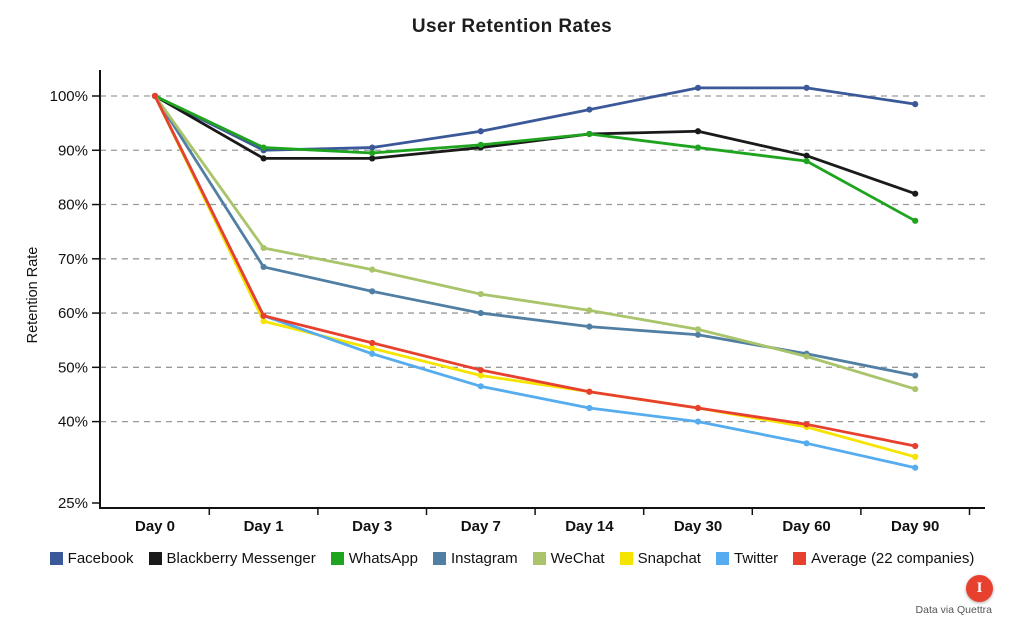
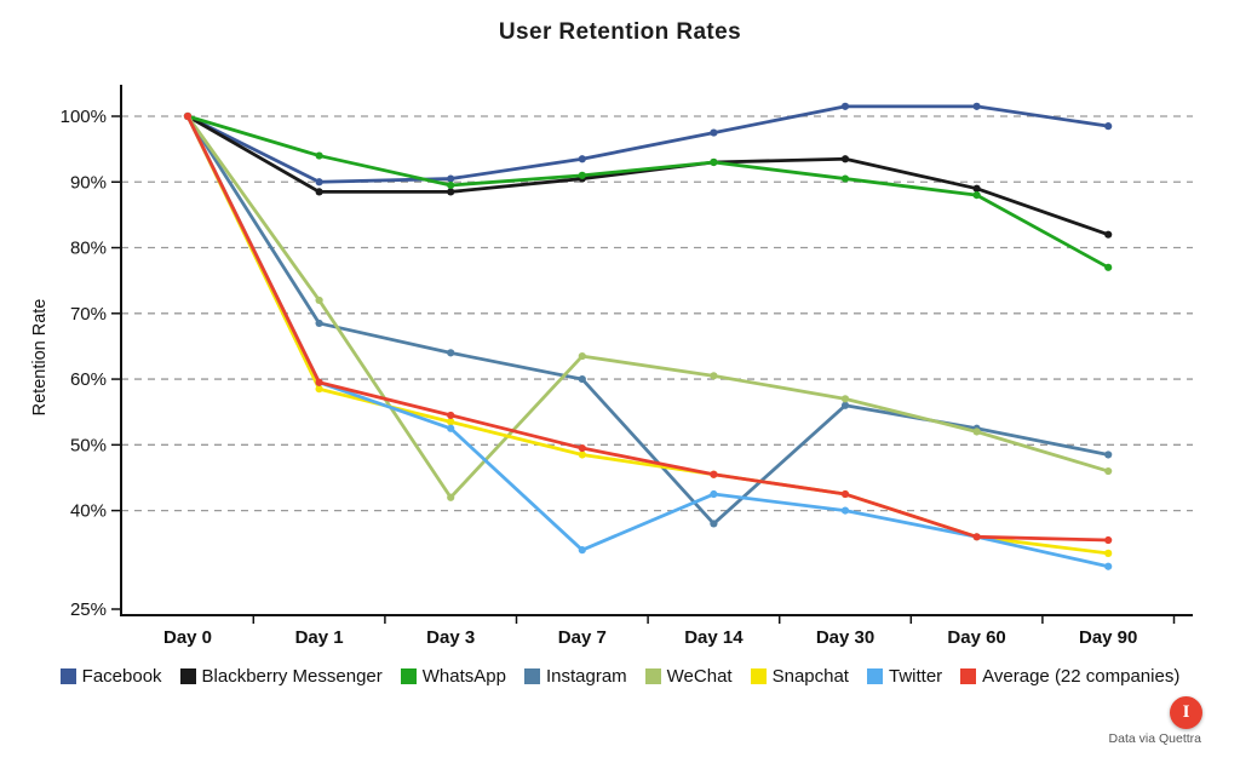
WhatsApp/Day 1: 90% -> 94%
WeChat/Day 3: 68% -> 42%
Twitter/Day 7: 46% -> 34%
Instagram/Day 14: 58% -> 38%
Snapchat/Day 60: 39% -> 36%
Average (22 companies)/Day 60: 40% -> 36%
